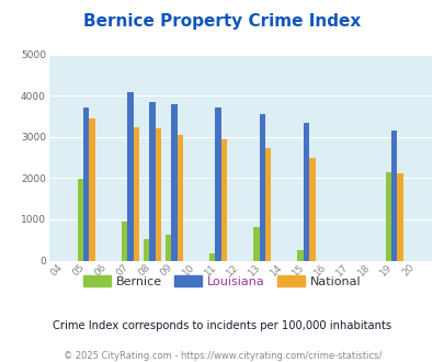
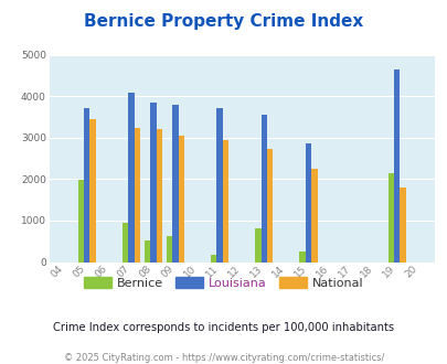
Louisiana/15: 3340 -> 2850
National/15: 2480 -> 2250
Louisiana/19: 3140 -> 4650
National/19: 2120 -> 1800
